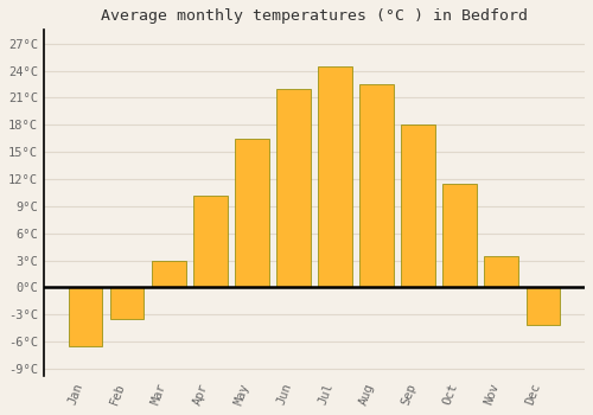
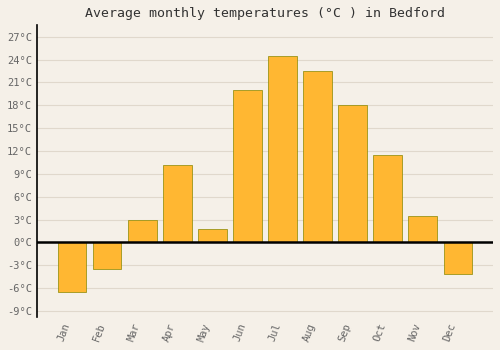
May: 16.5°C -> 1.8°C
Jun: 22.0°C -> 20.0°C
